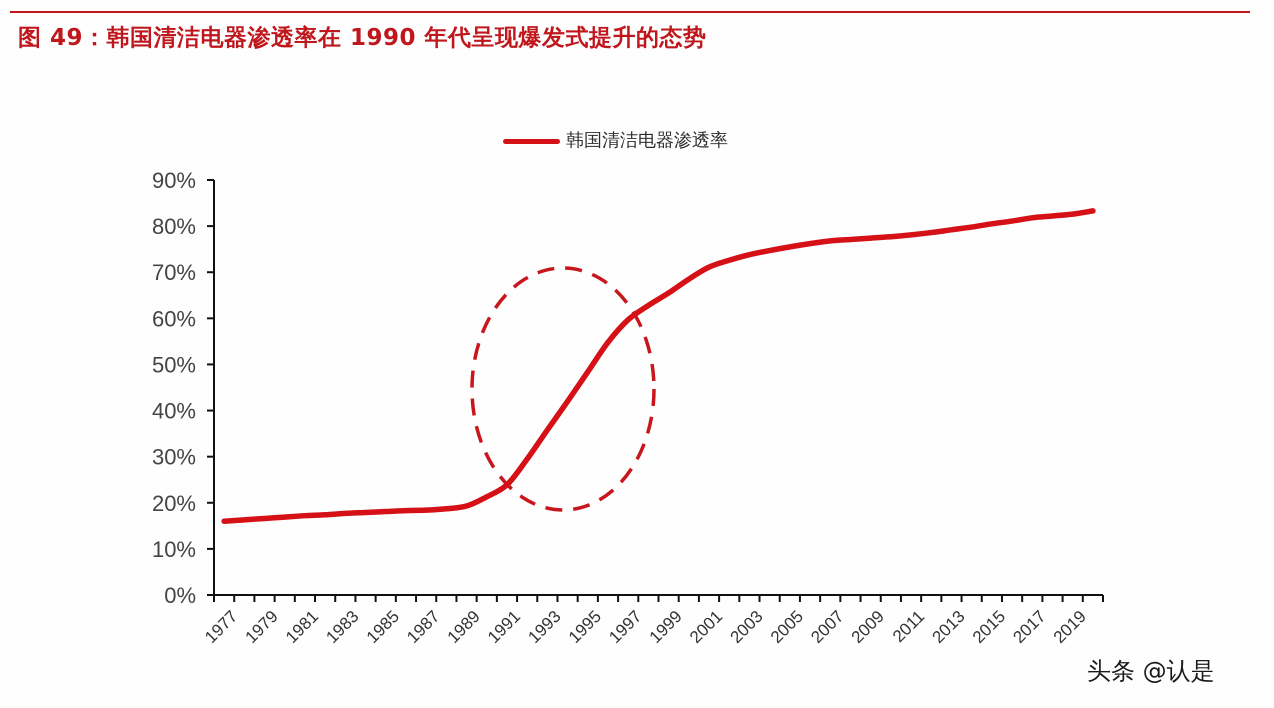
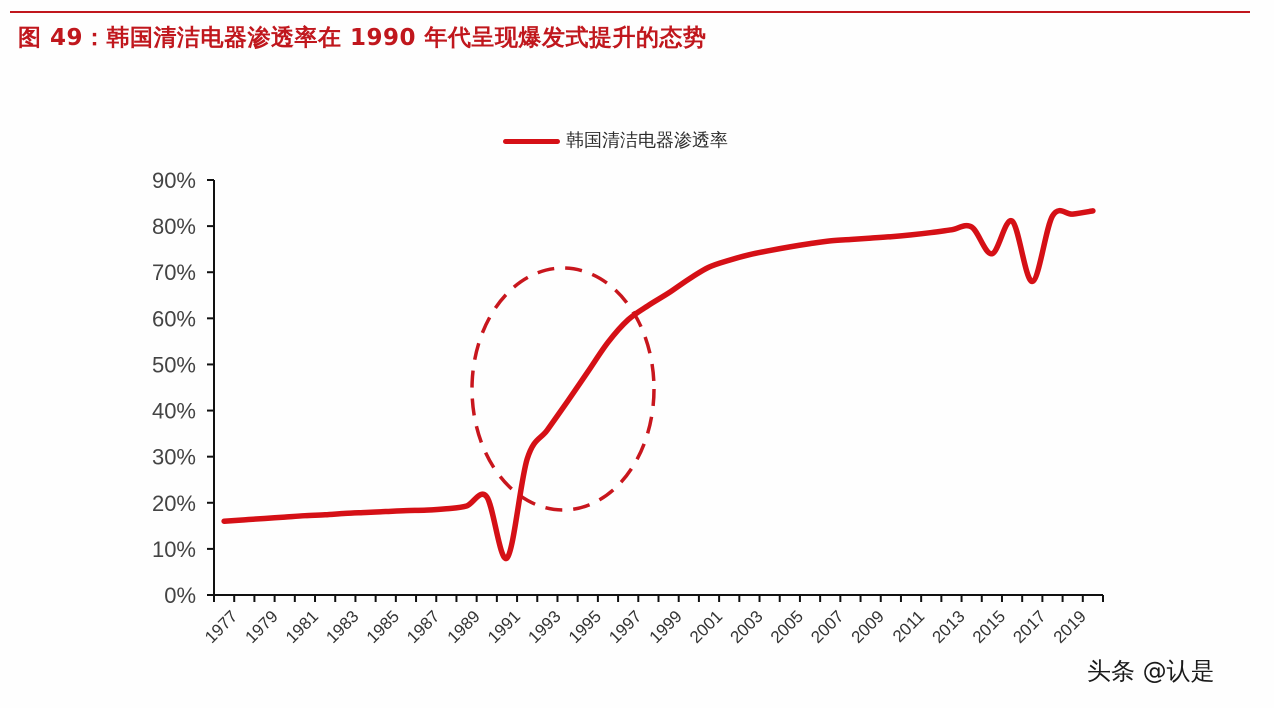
1991: 24% -> 8%
2015: 80% -> 74%
2017: 82% -> 68%
